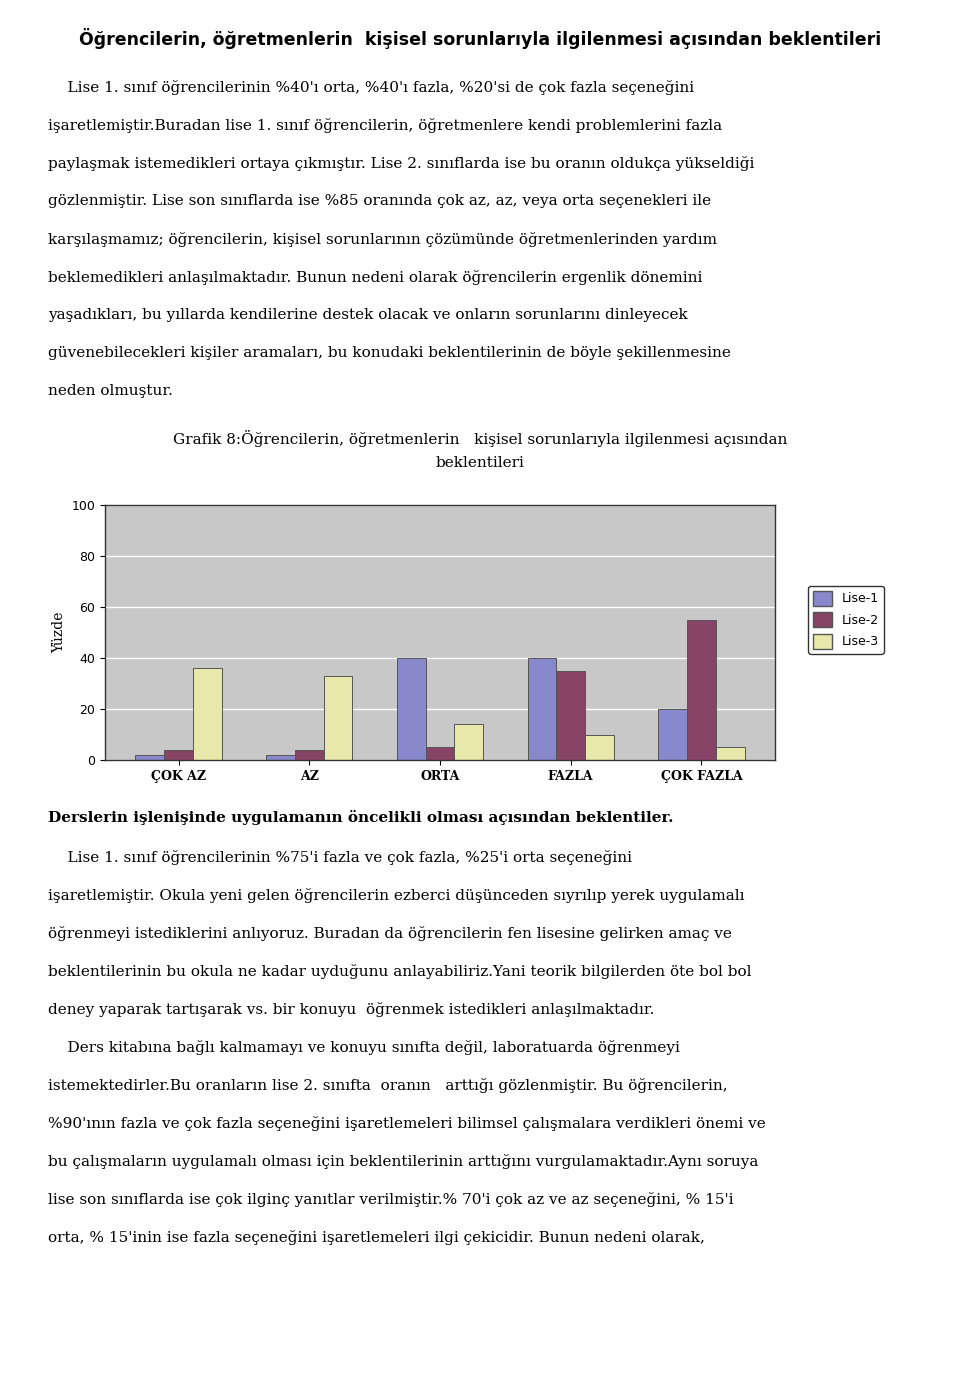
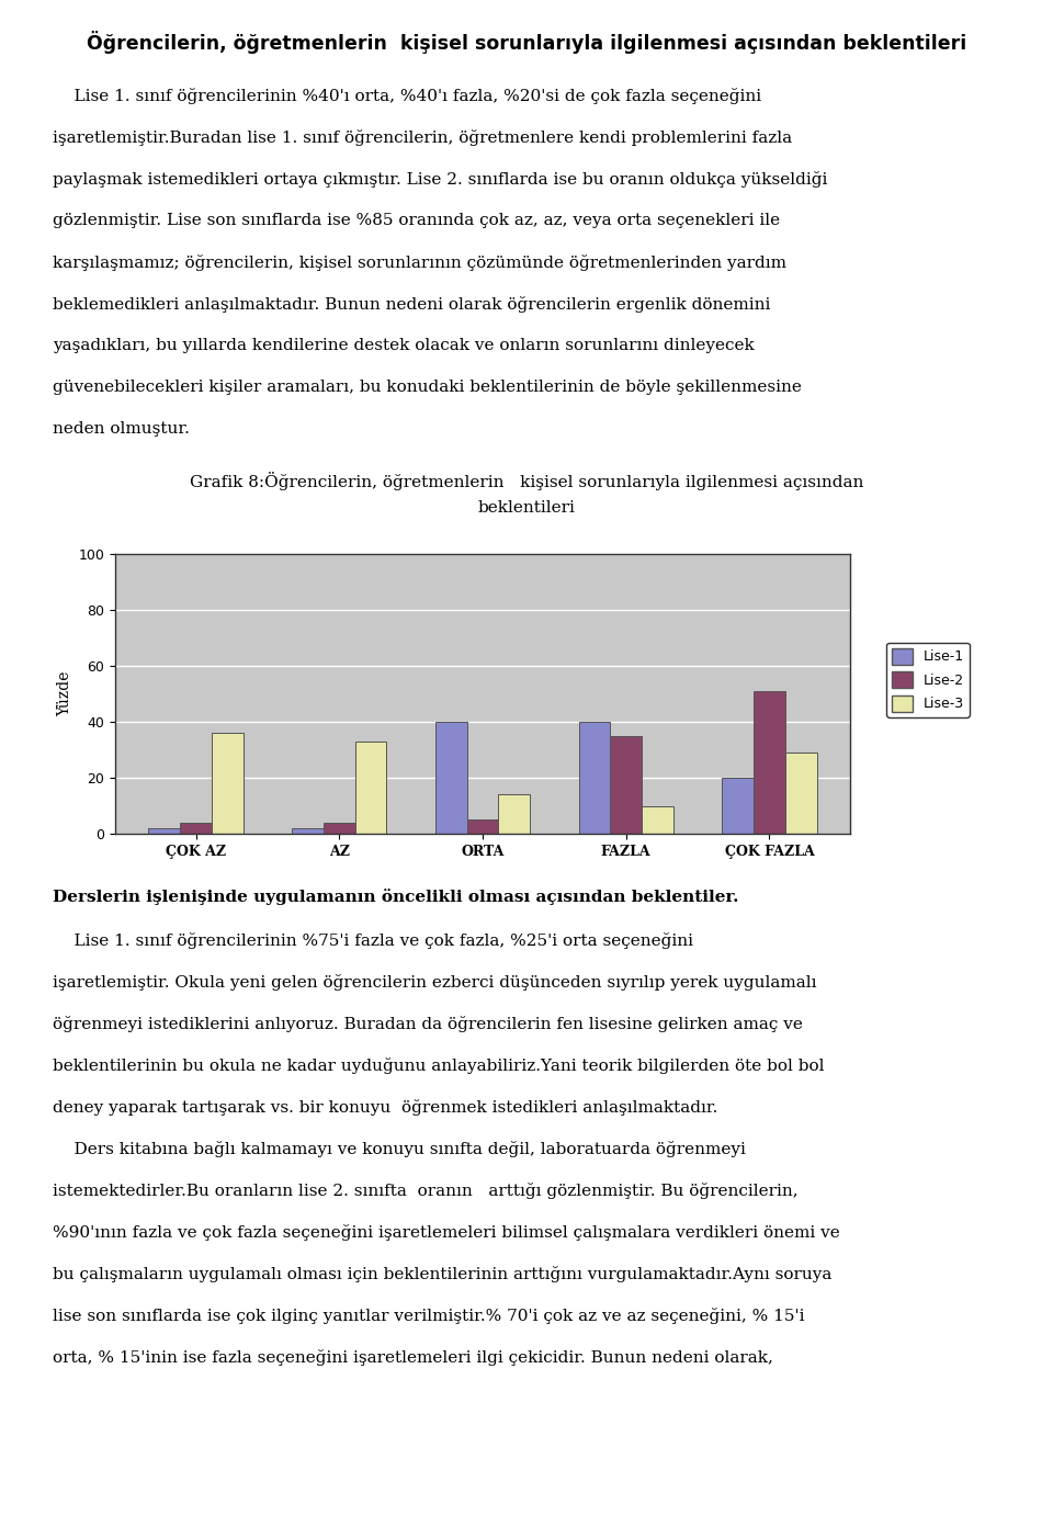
Lise-2/ÇOK FAZLA: 55 -> 51
Lise-3/ÇOK FAZLA: 5 -> 29
